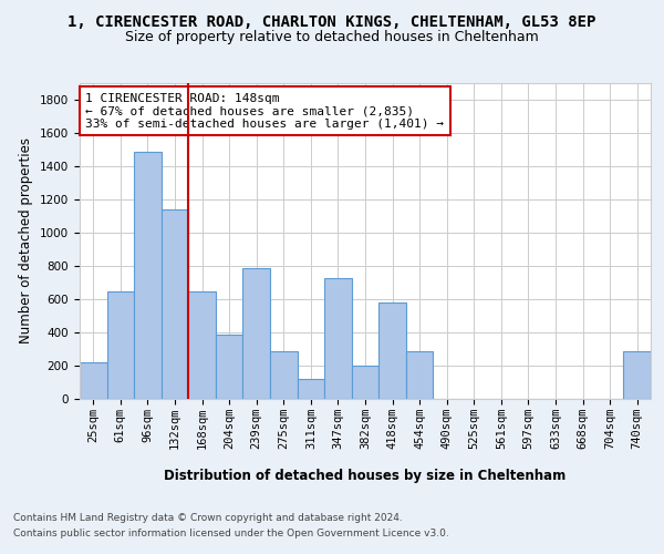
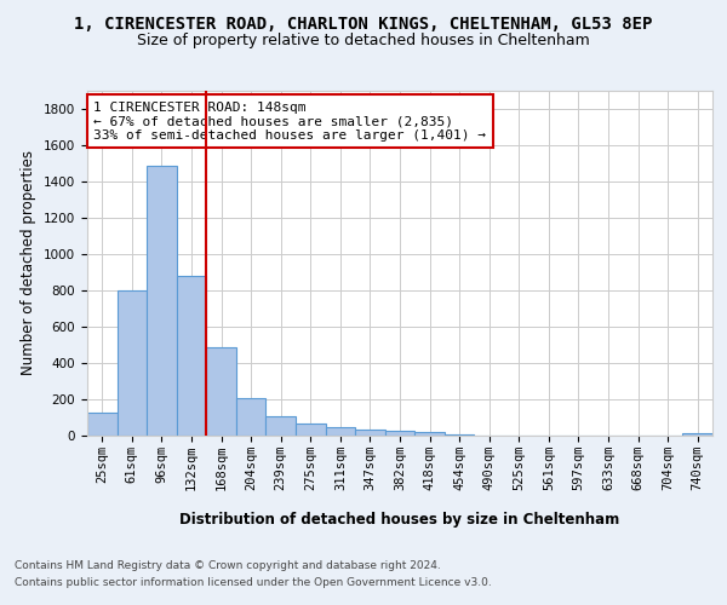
25sqm: 220 -> 120
61sqm: 650 -> 800
132sqm: 1140 -> 880
168sqm: 650 -> 490
204sqm: 390 -> 200
239sqm: 790 -> 100
275sqm: 290 -> 60
311sqm: 120 -> 40
347sqm: 730 -> 40
382sqm: 200 -> 30
418sqm: 580 -> 20
454sqm: 290 -> 10
740sqm: 290 -> 20
